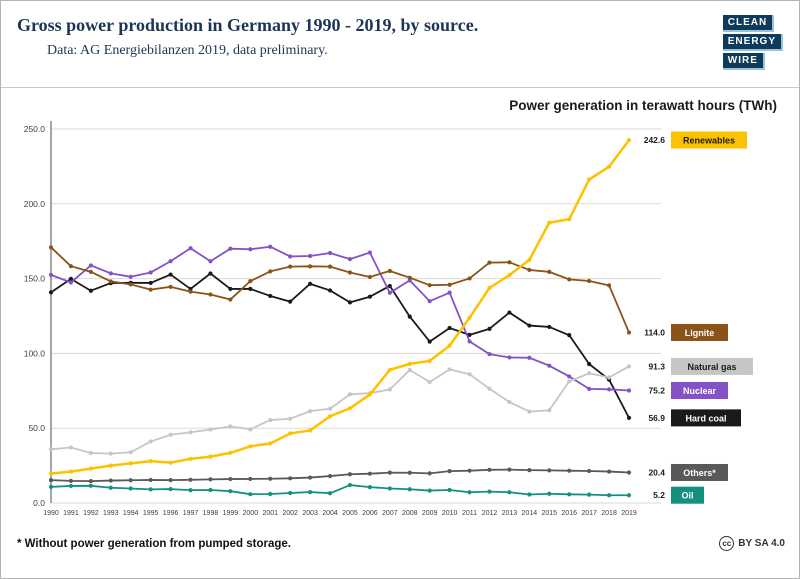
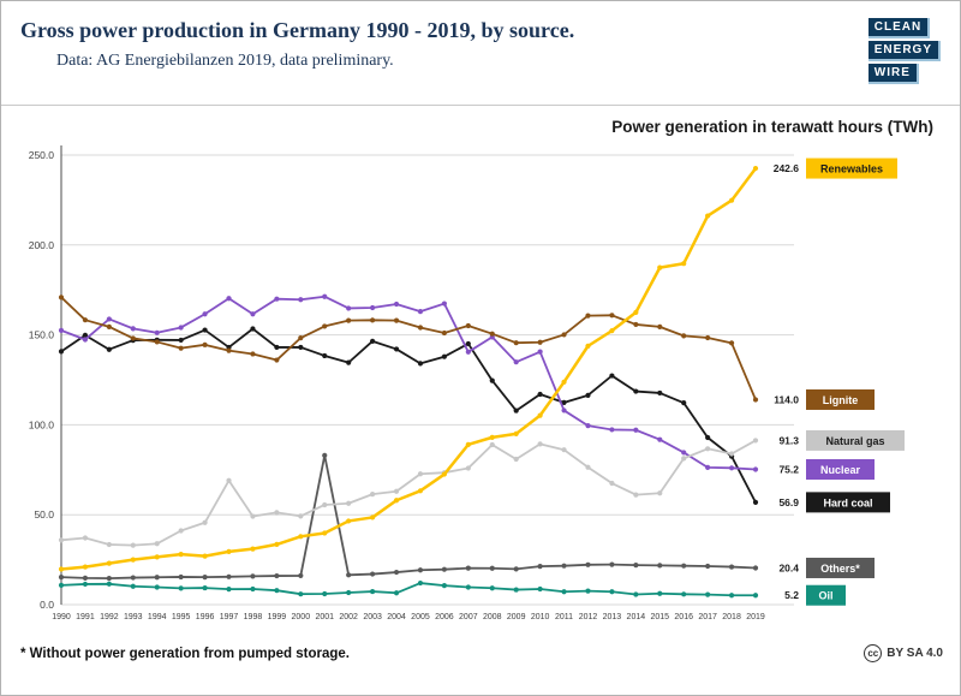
Natural gas/1997: 47 -> 69
Others*/2001: 16 -> 83
